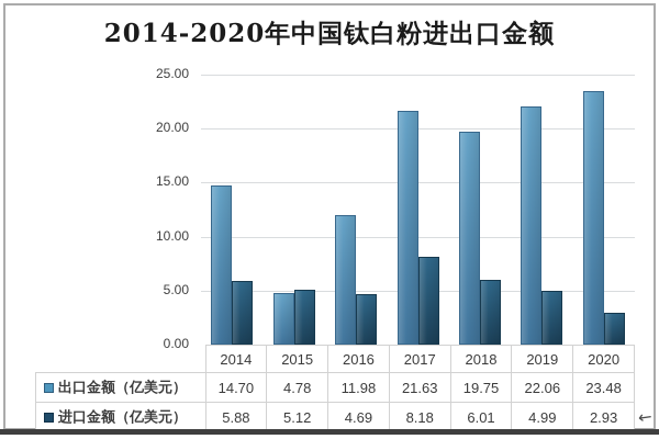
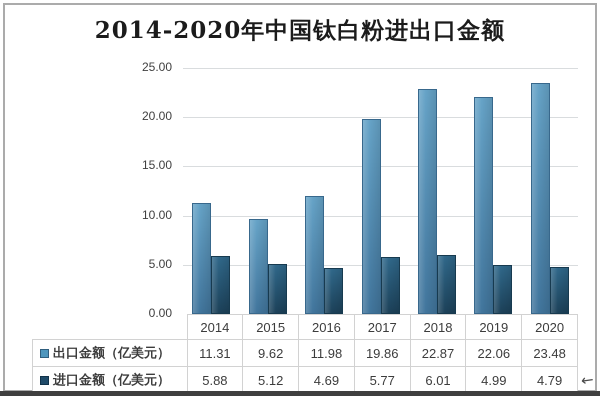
出口金额（亿美元）/2014: 14.70 -> 11.31
出口金额（亿美元）/2015: 4.78 -> 9.62
出口金额（亿美元）/2017: 21.63 -> 19.86
进口金额（亿美元）/2017: 8.18 -> 5.77
出口金额（亿美元）/2018: 19.75 -> 22.87
进口金额（亿美元）/2020: 2.93 -> 4.79
